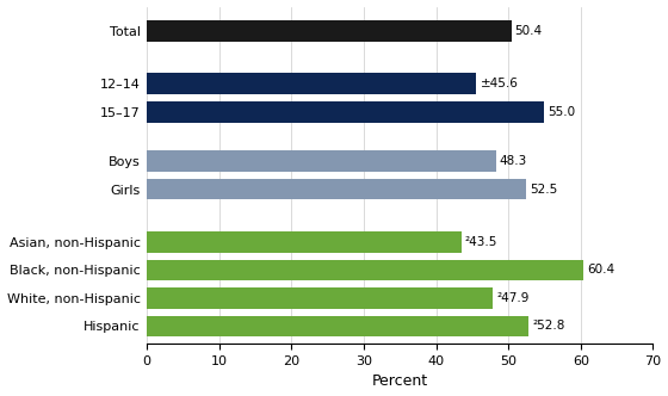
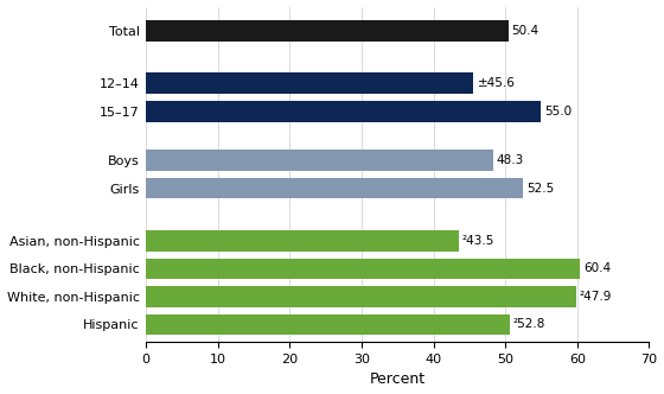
White, non-Hispanic: 47.9 -> 59.8
Hispanic: 52.8 -> 50.6
